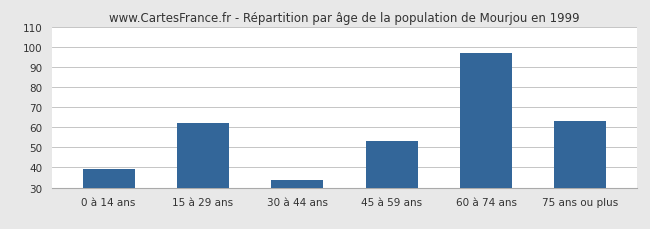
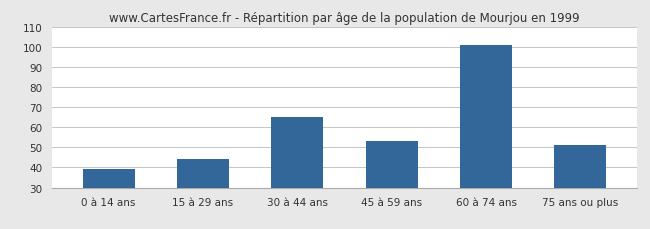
15 à 29 ans: 62 -> 44
30 à 44 ans: 34 -> 65
60 à 74 ans: 97 -> 101
75 ans ou plus: 63 -> 51
